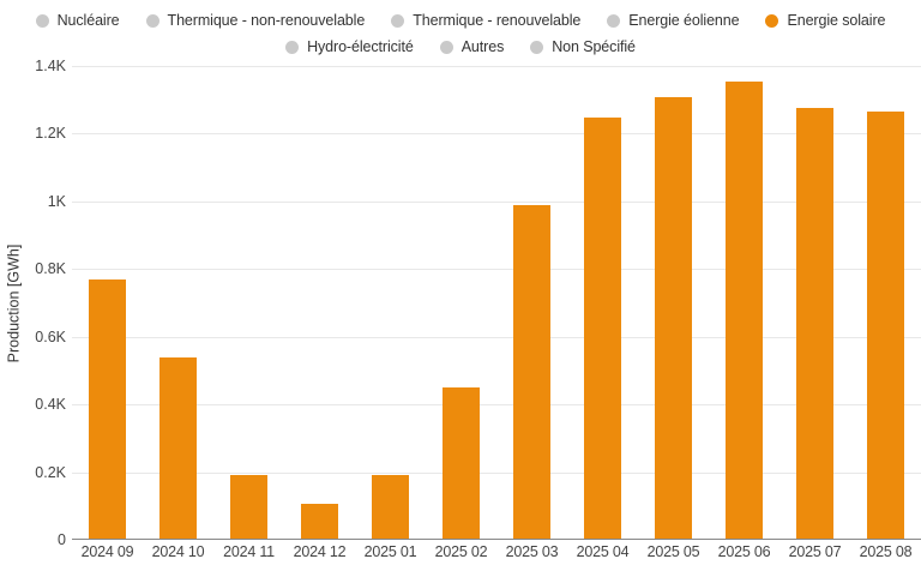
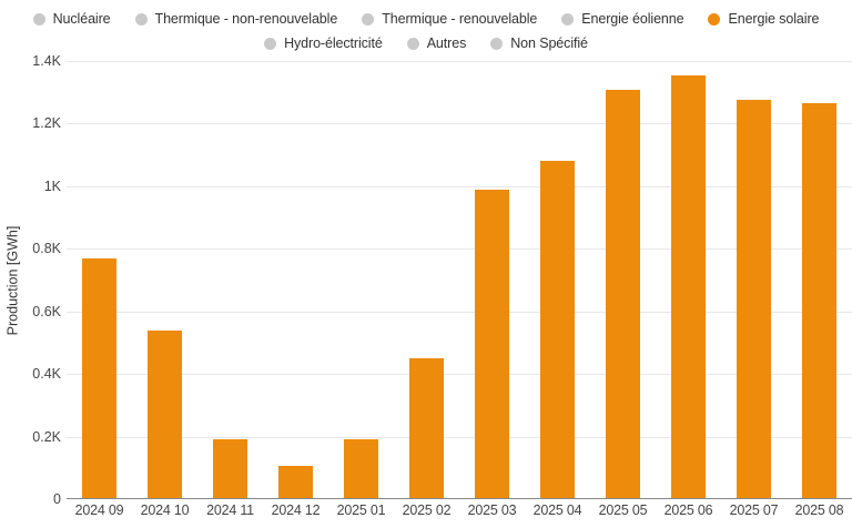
2025 04: 1.25K -> 1.08K
